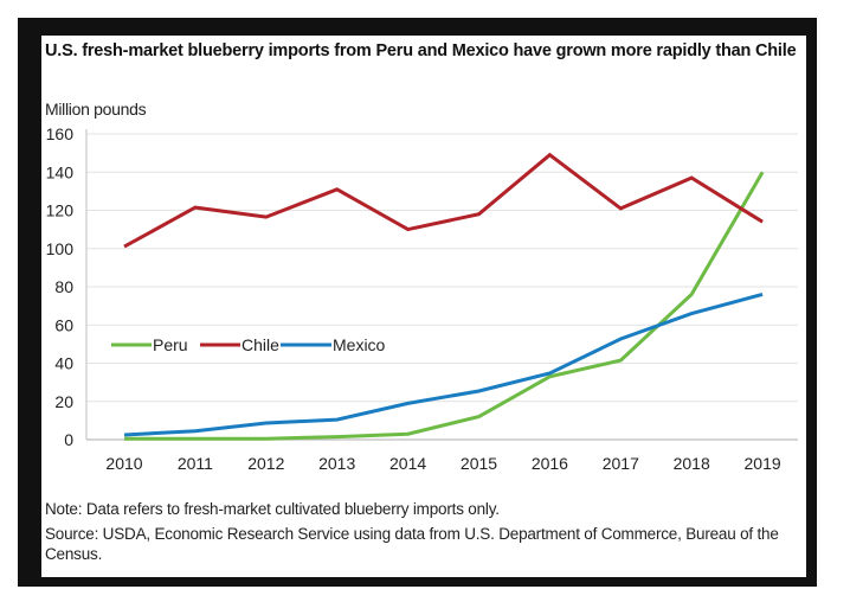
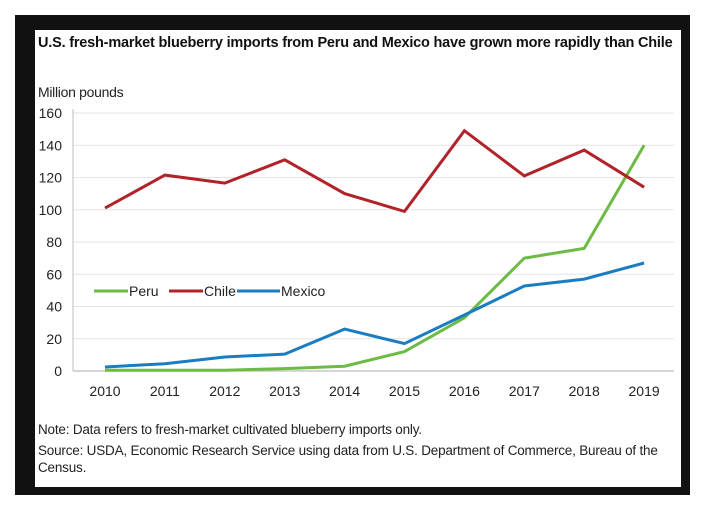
Mexico/2014: 19 -> 26
Chile/2015: 118 -> 99
Mexico/2015: 25 -> 17
Peru/2017: 42 -> 70
Mexico/2018: 66 -> 57
Mexico/2019: 76 -> 67
